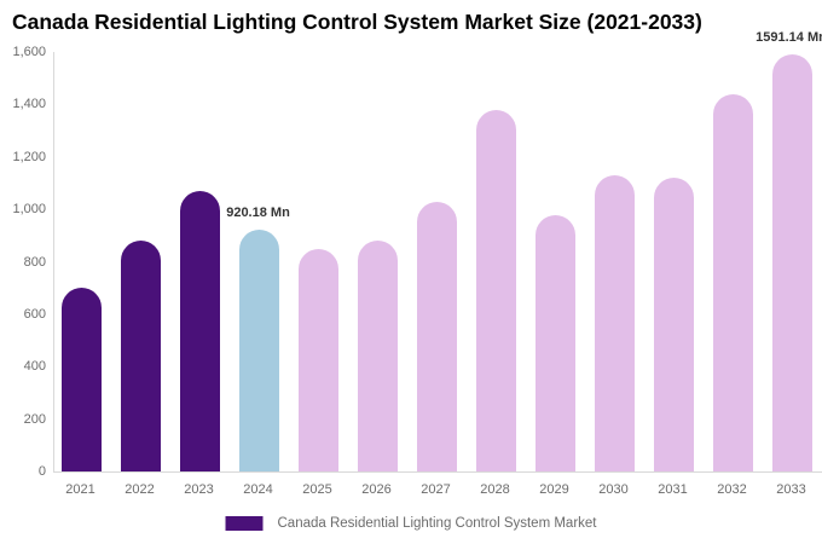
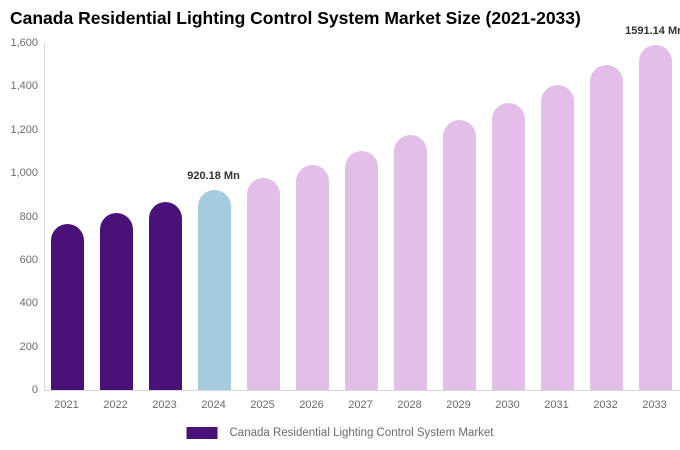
2021: 700 -> 760
2022: 880 -> 820
2023: 1070 -> 870
2025: 850 -> 980
2026: 880 -> 1040
2027: 1030 -> 1100
2028: 1380 -> 1170
2029: 980 -> 1250
2030: 1130 -> 1320
2031: 1120 -> 1410
2032: 1440 -> 1500
